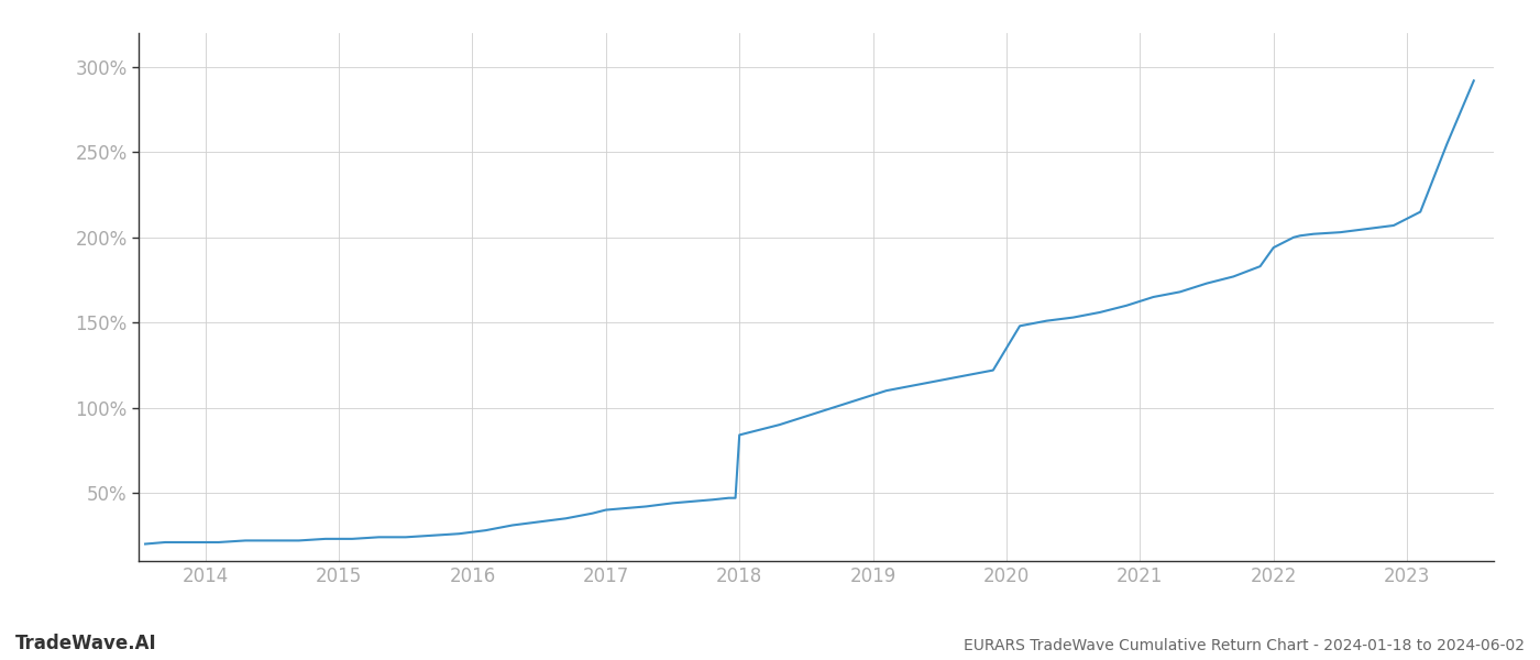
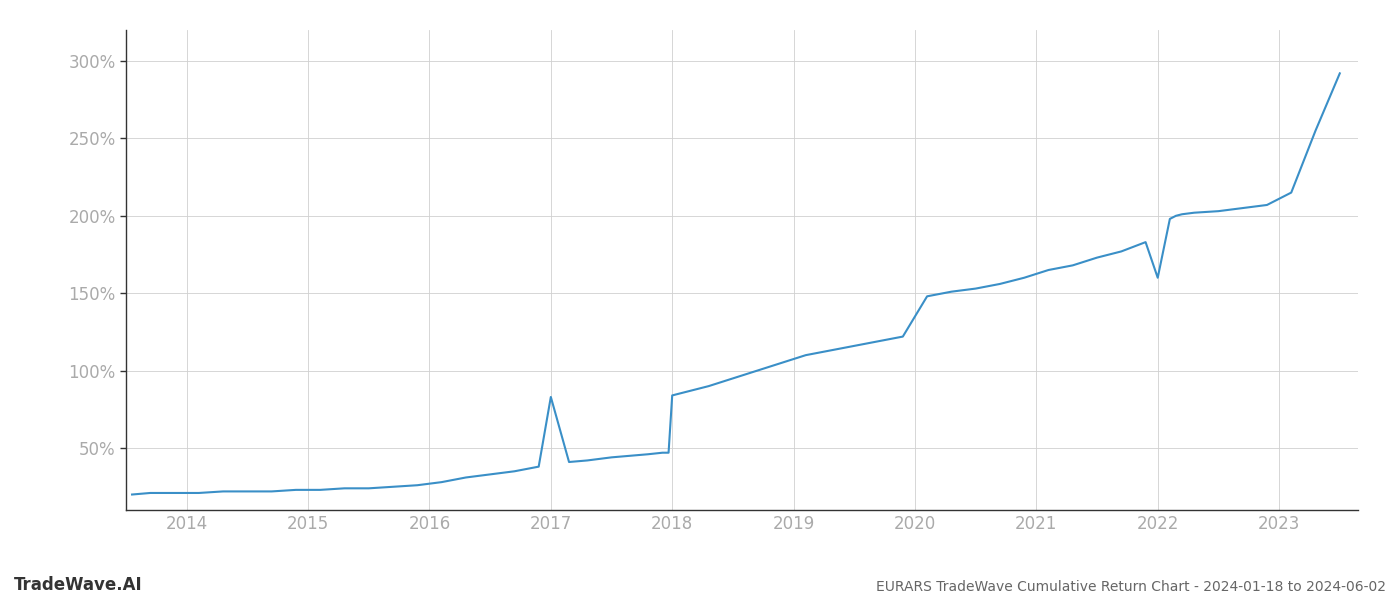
2017: 40% -> 83%
2022: 194% -> 160%
